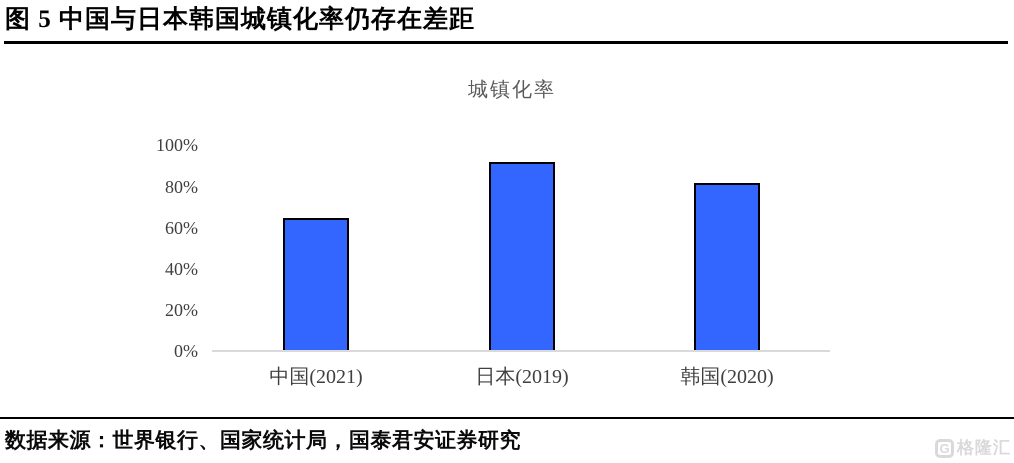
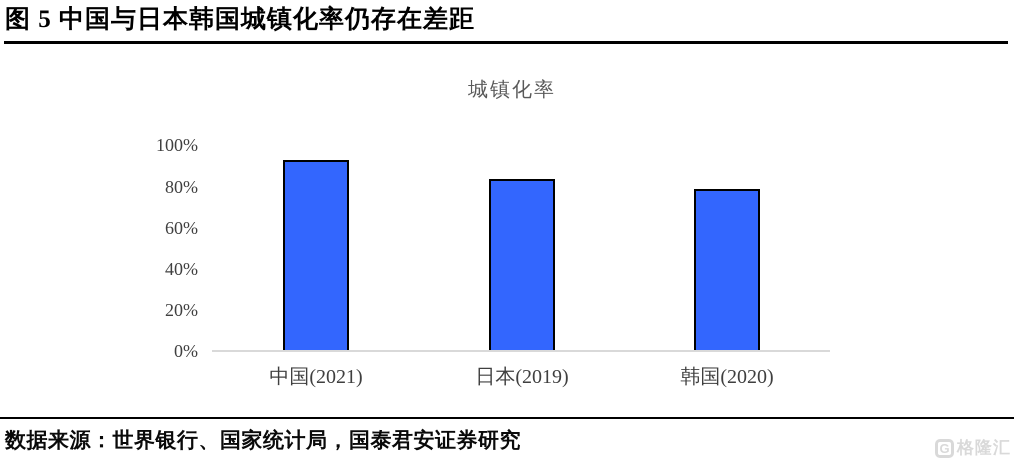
中国(2021): 65% -> 93%
日本(2019): 92% -> 84%
韩国(2020): 82% -> 79%
